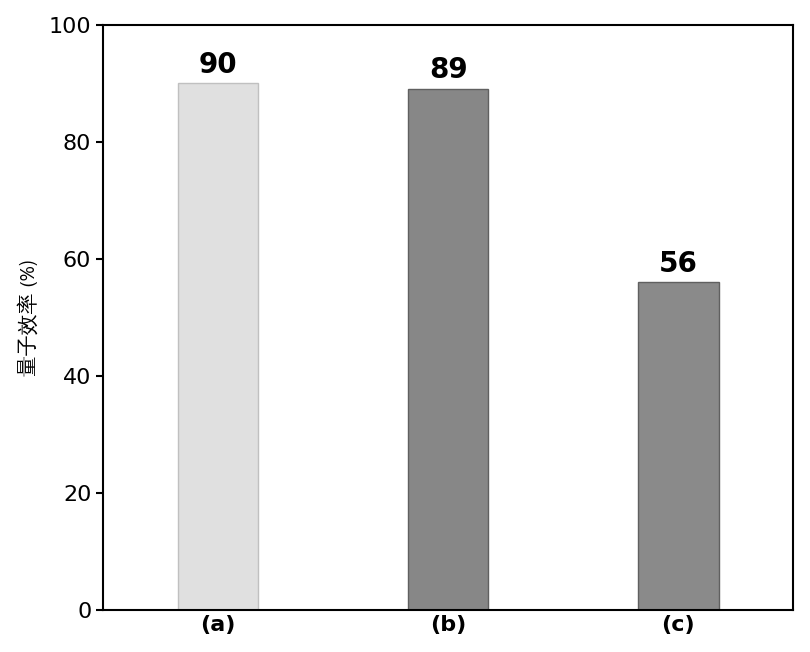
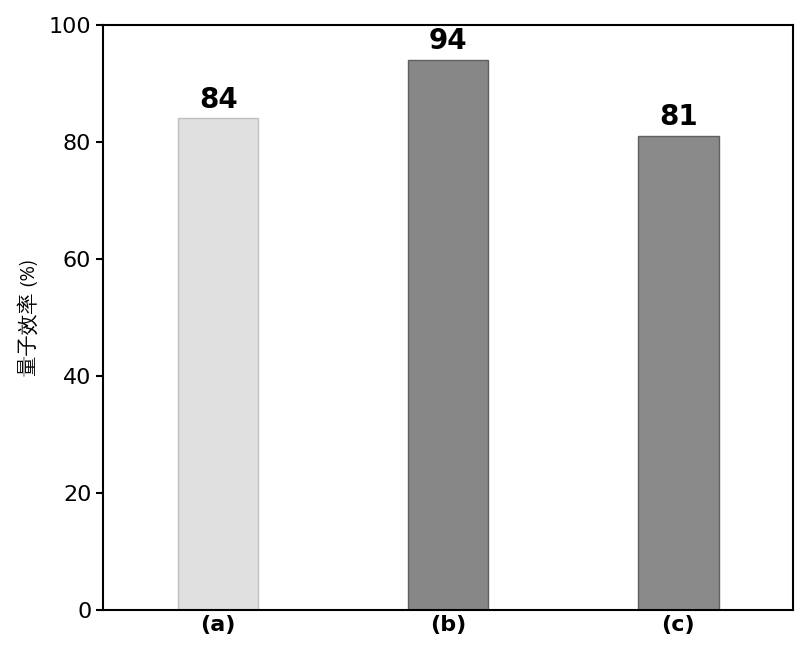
(a): 90 -> 84
(b): 89 -> 94
(c): 56 -> 81
